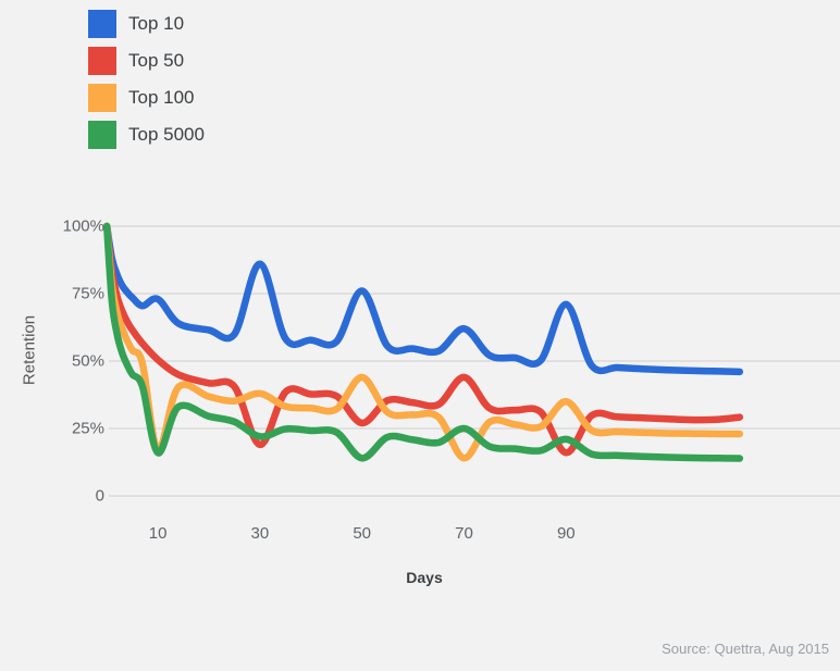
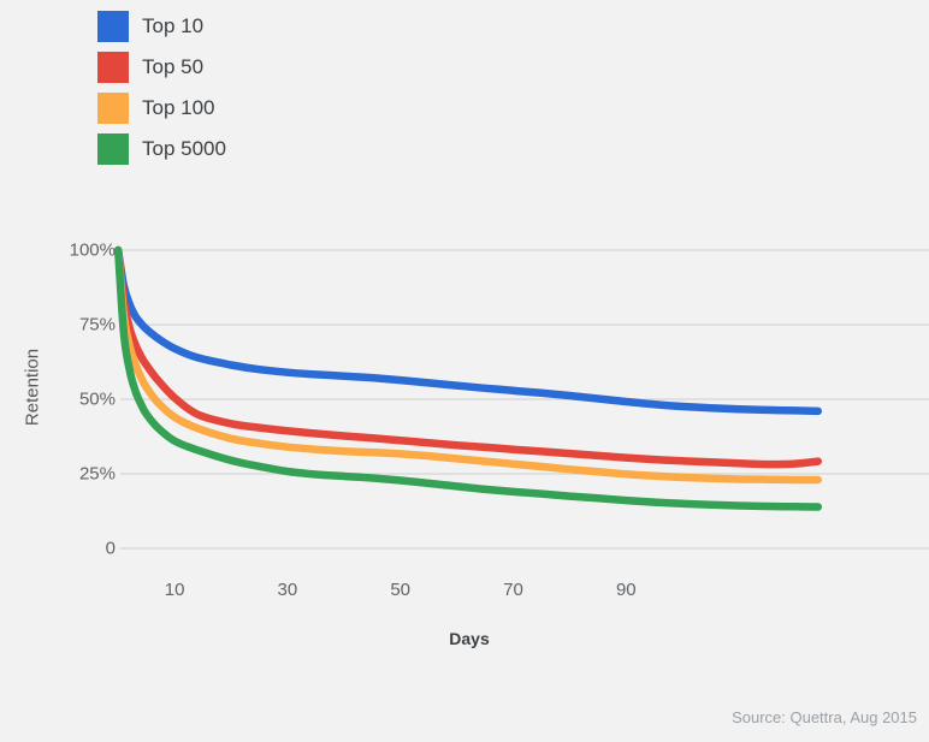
Top 10/10: 73% -> 67%
Top 100/10: 17% -> 44%
Top 5000/10: 16% -> 36%
Top 10/30: 86% -> 59%
Top 50/30: 19% -> 39%
Top 100/30: 38% -> 34%
Top 5000/30: 22% -> 26%
Top 10/50: 76% -> 56%
Top 50/50: 27% -> 36%
Top 100/50: 44% -> 32%
Top 5000/50: 14% -> 23%
Top 10/70: 62% -> 53%
Top 50/70: 44% -> 33%
Top 100/70: 14% -> 28%
Top 5000/70: 25% -> 19%
Top 10/90: 71% -> 49%
Top 50/90: 16% -> 30%
Top 100/90: 35% -> 25%
Top 5000/90: 21% -> 16%
